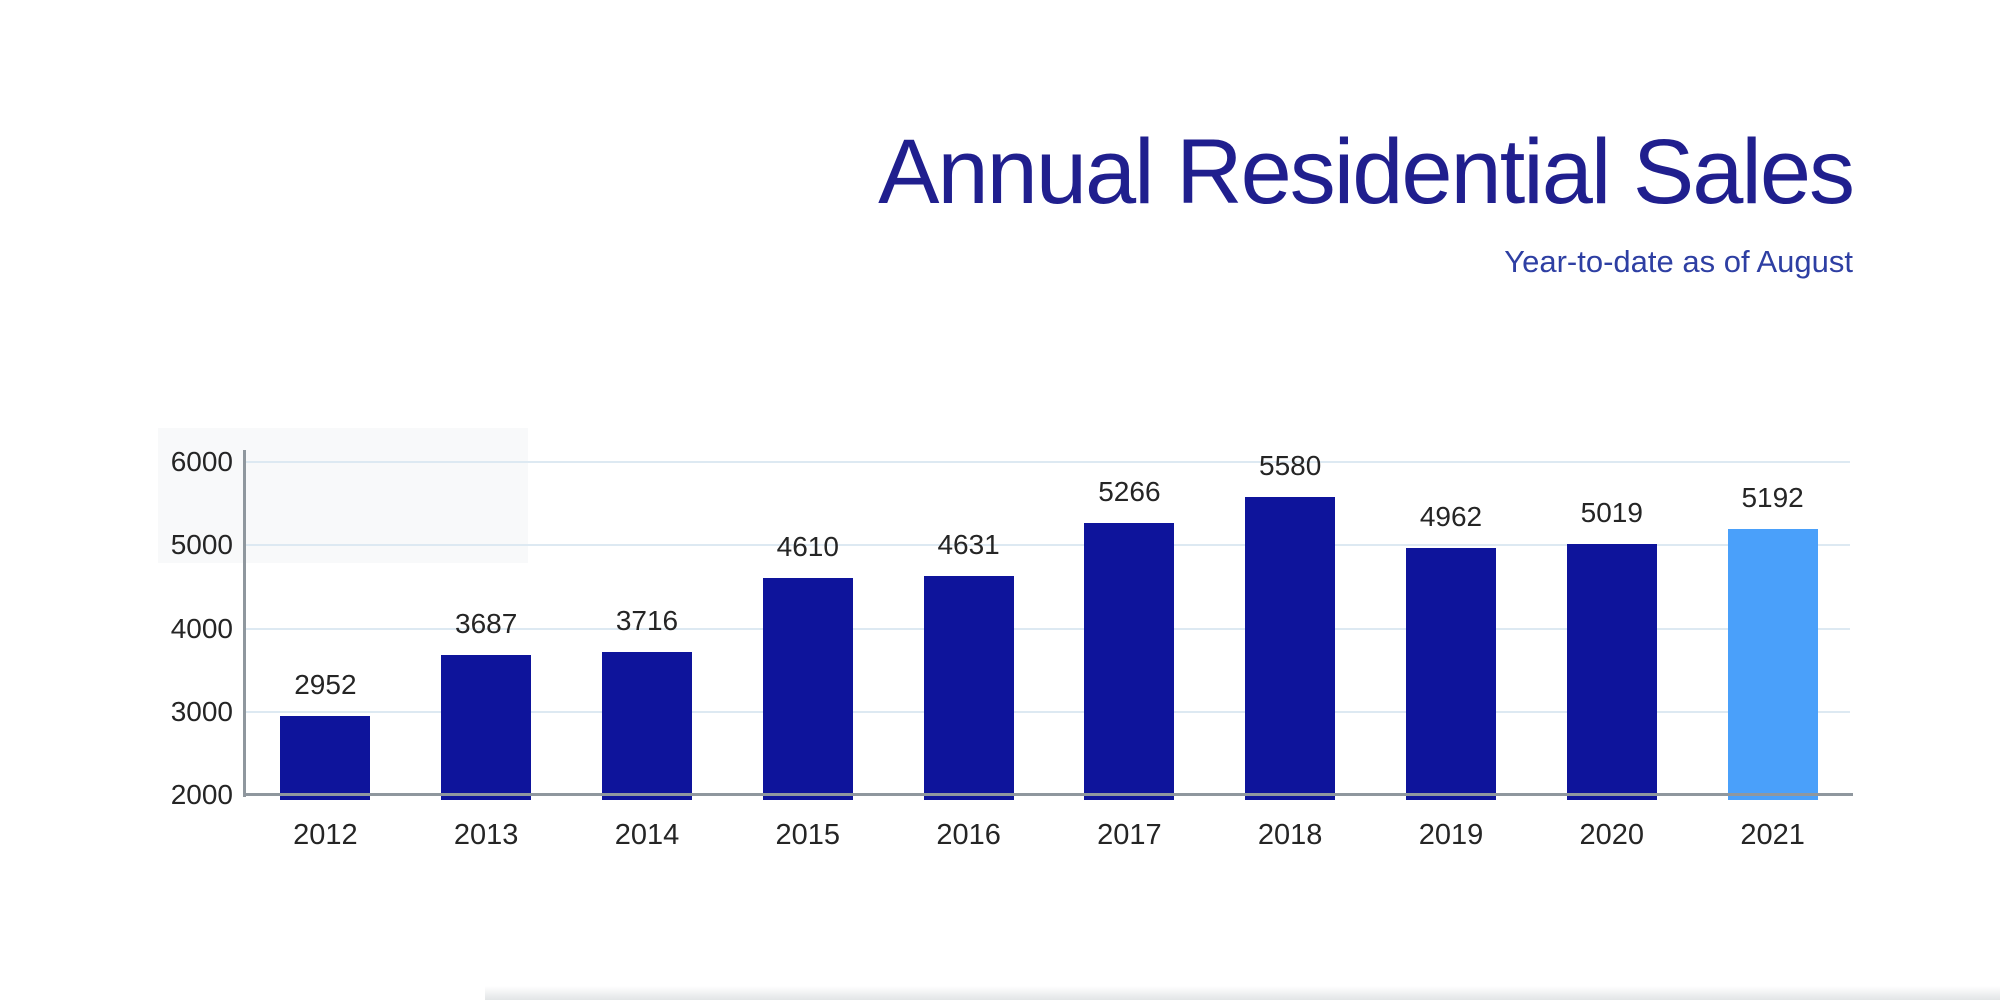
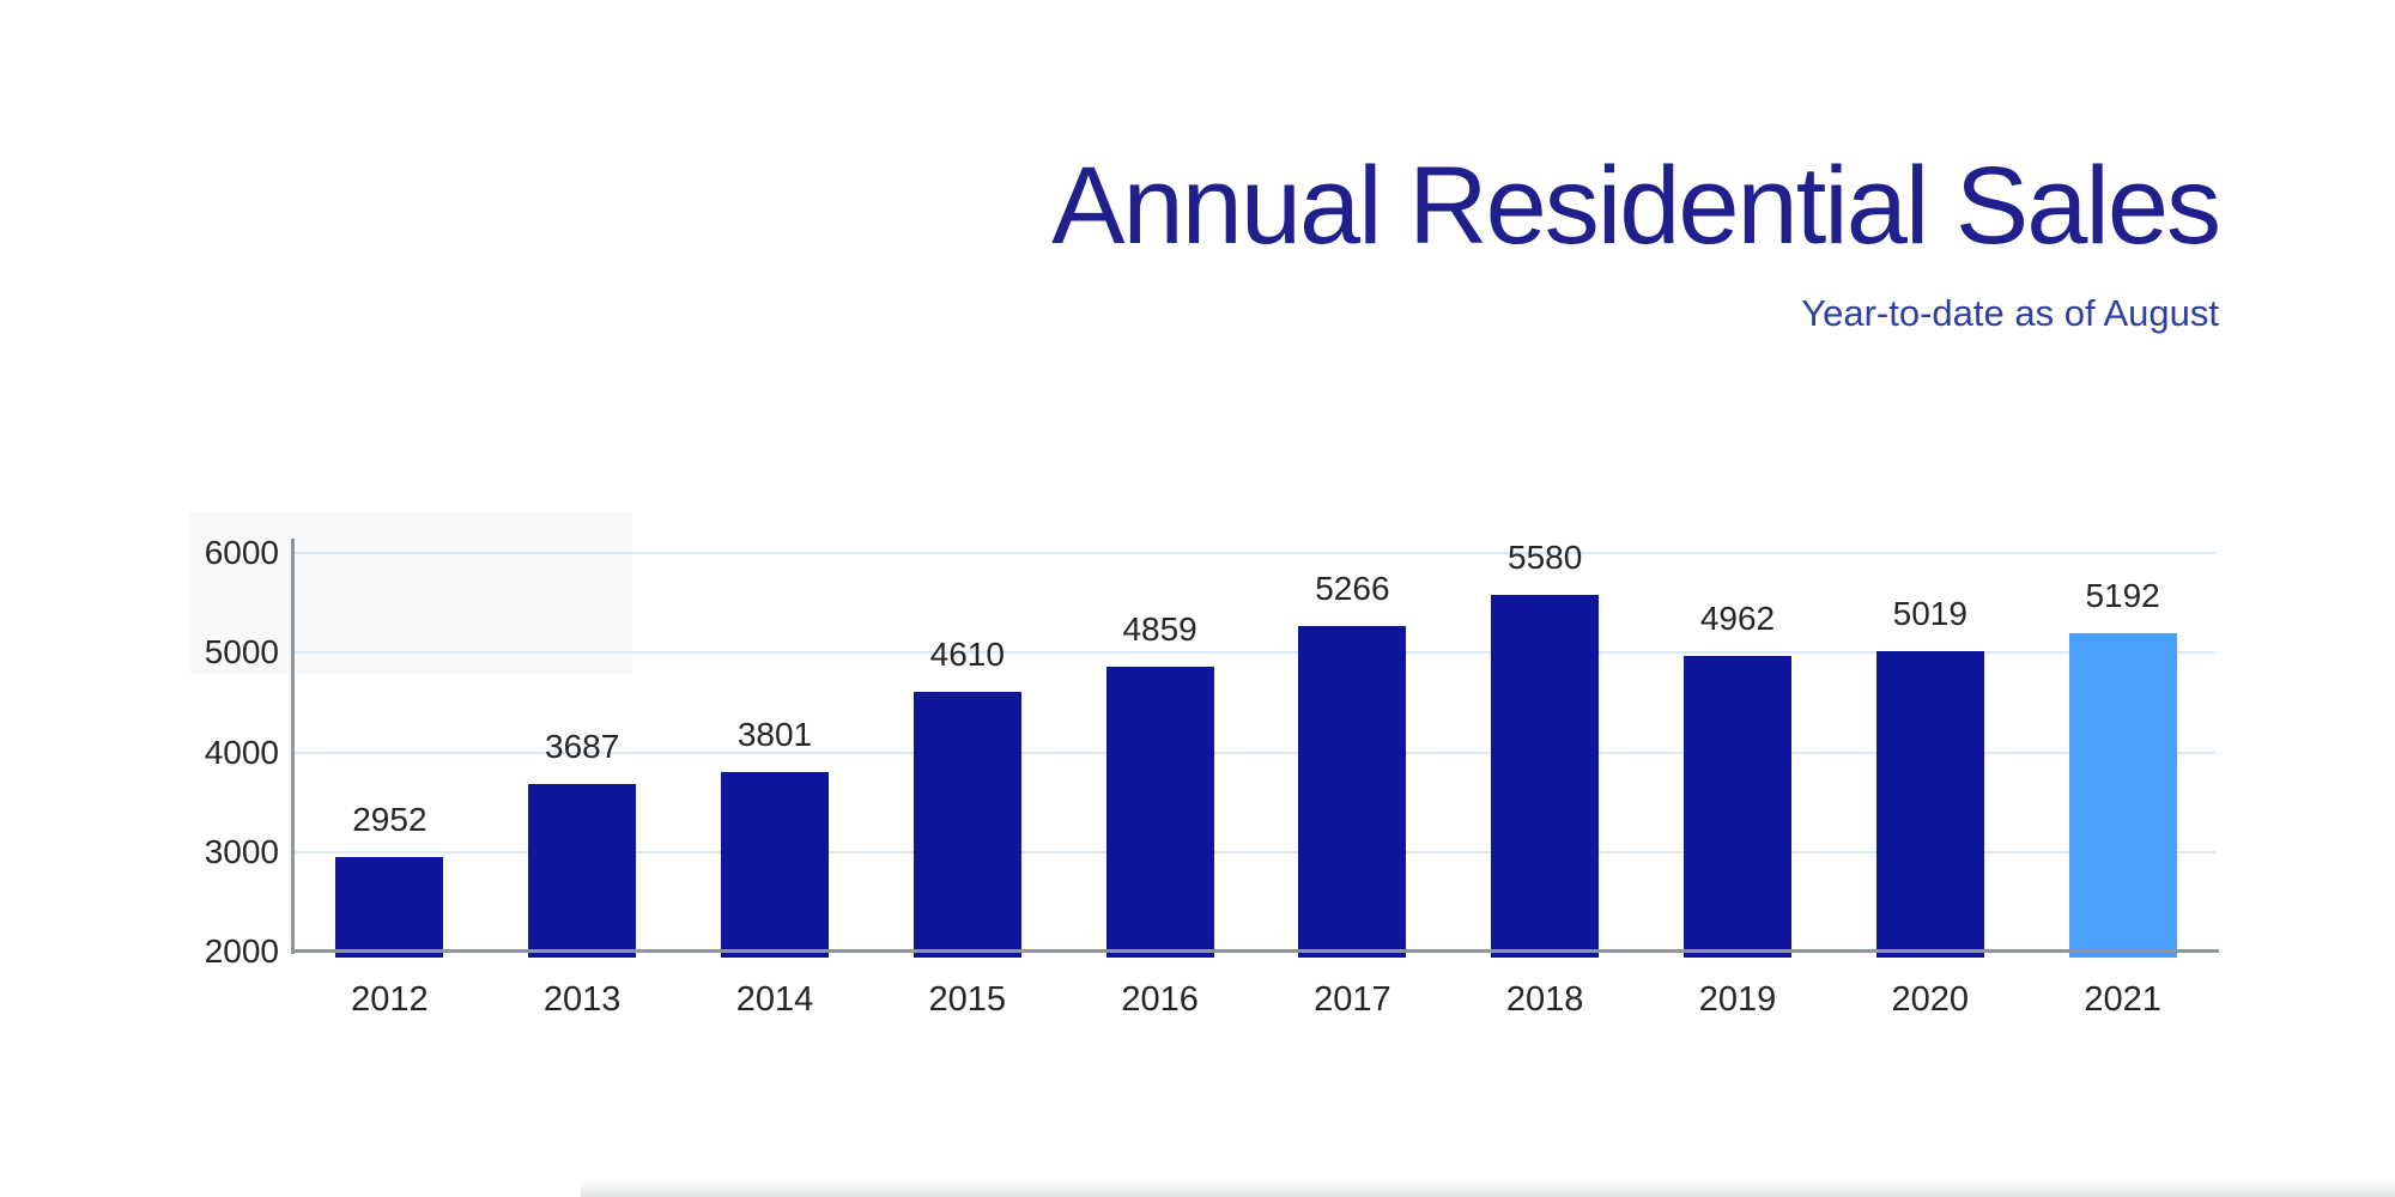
2014: 3716 -> 3801
2016: 4631 -> 4859
